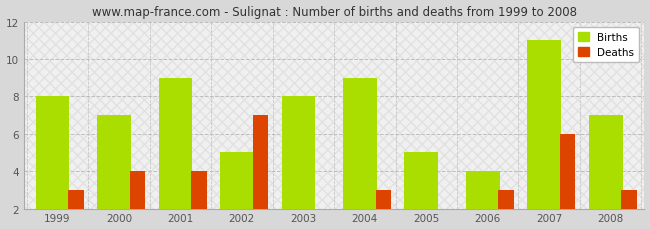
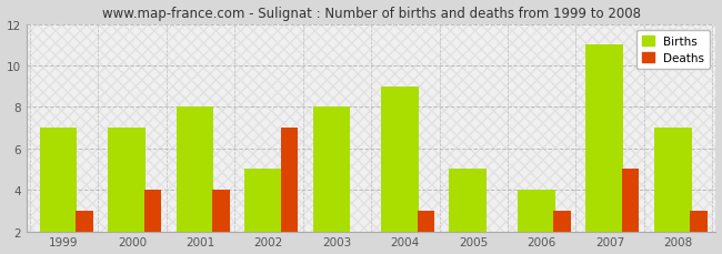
Births/1999: 8 -> 7
Births/2001: 9 -> 8
Deaths/2007: 6 -> 5
